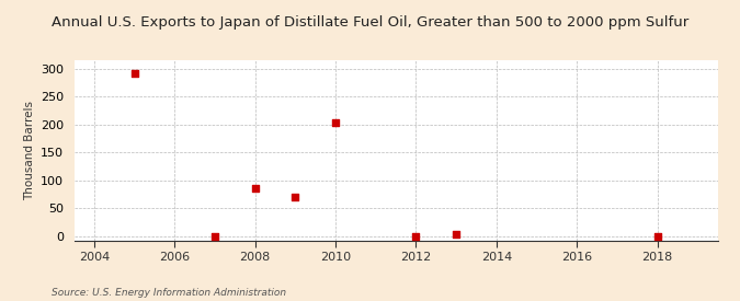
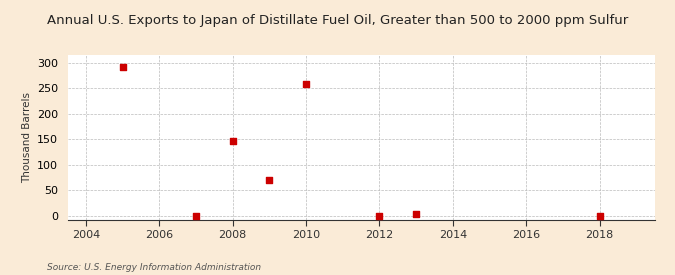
2008: 86 -> 146
2010: 203 -> 258
